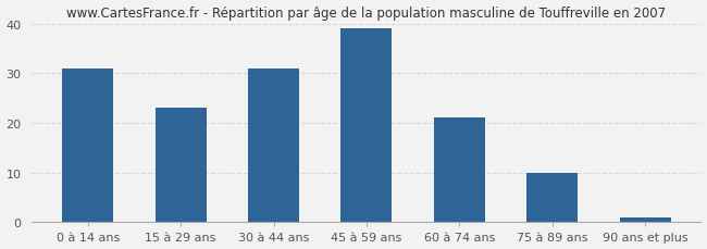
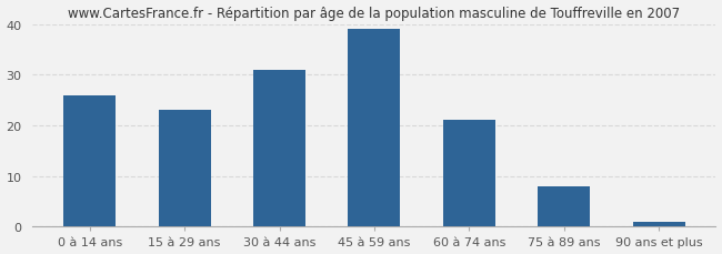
0 à 14 ans: 31 -> 26
75 à 89 ans: 10 -> 8
